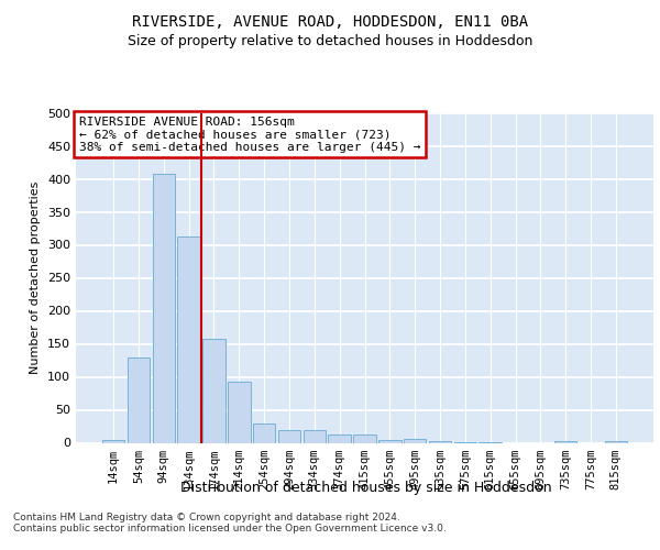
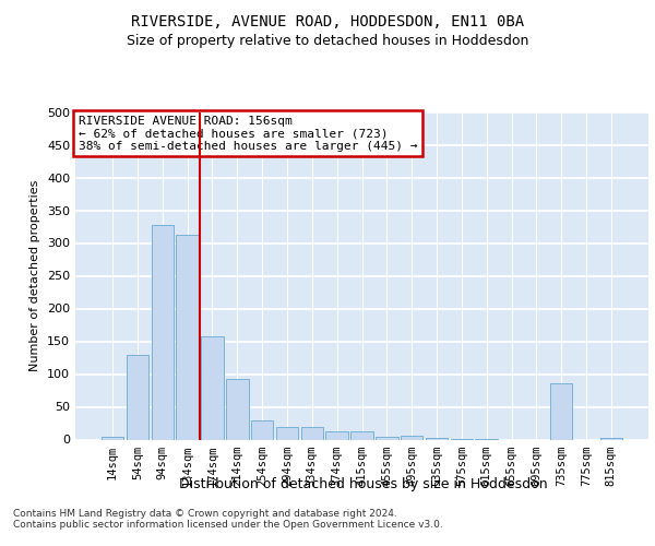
94sqm: 407 -> 328
735sqm: 3 -> 86
